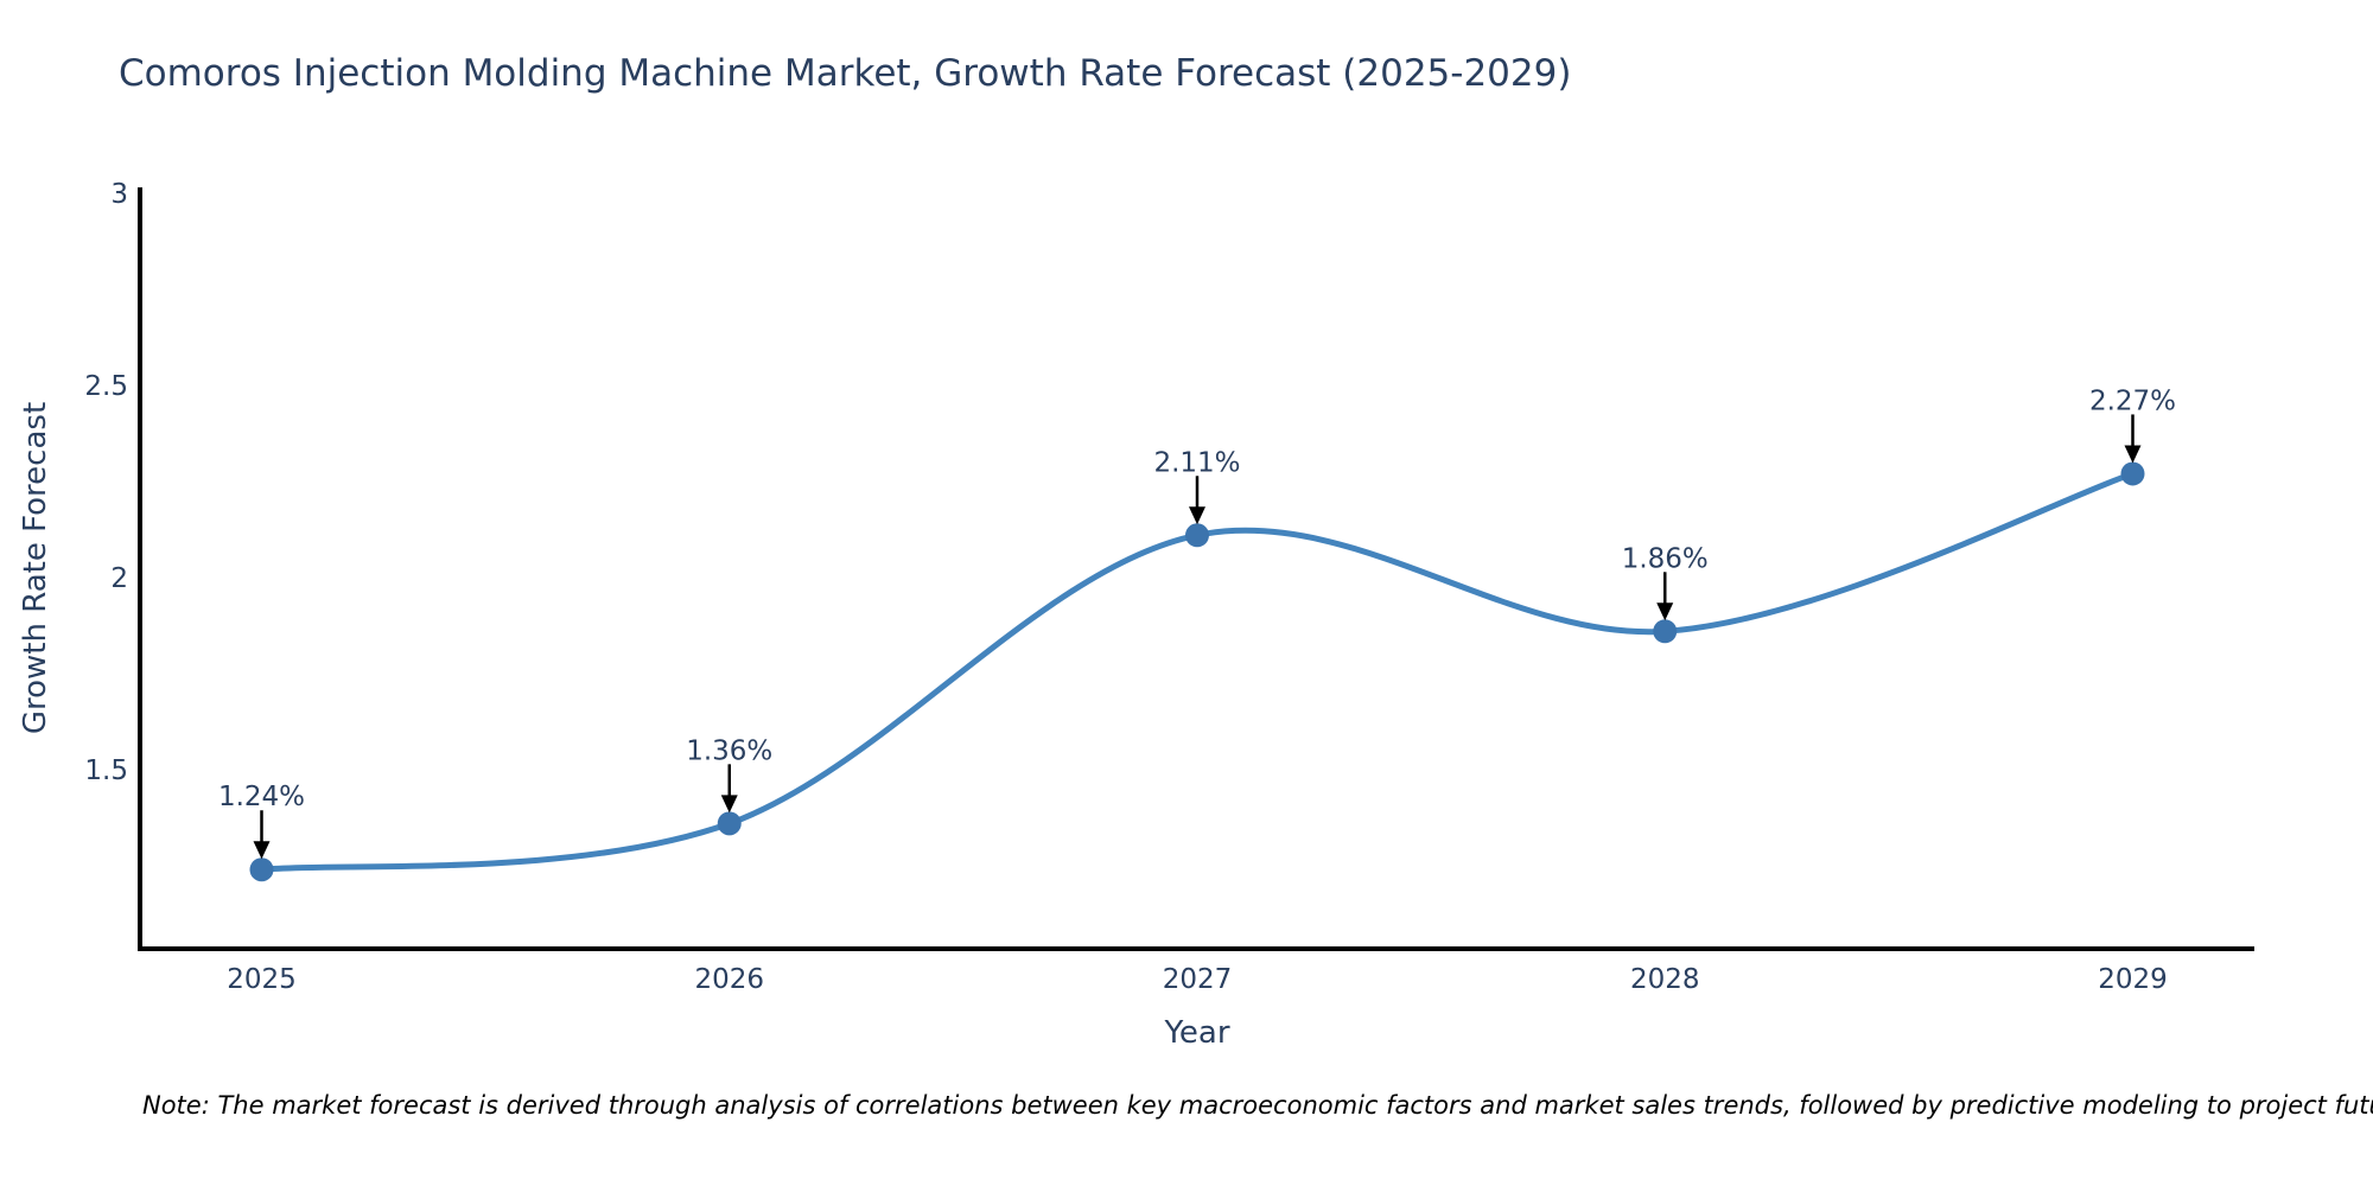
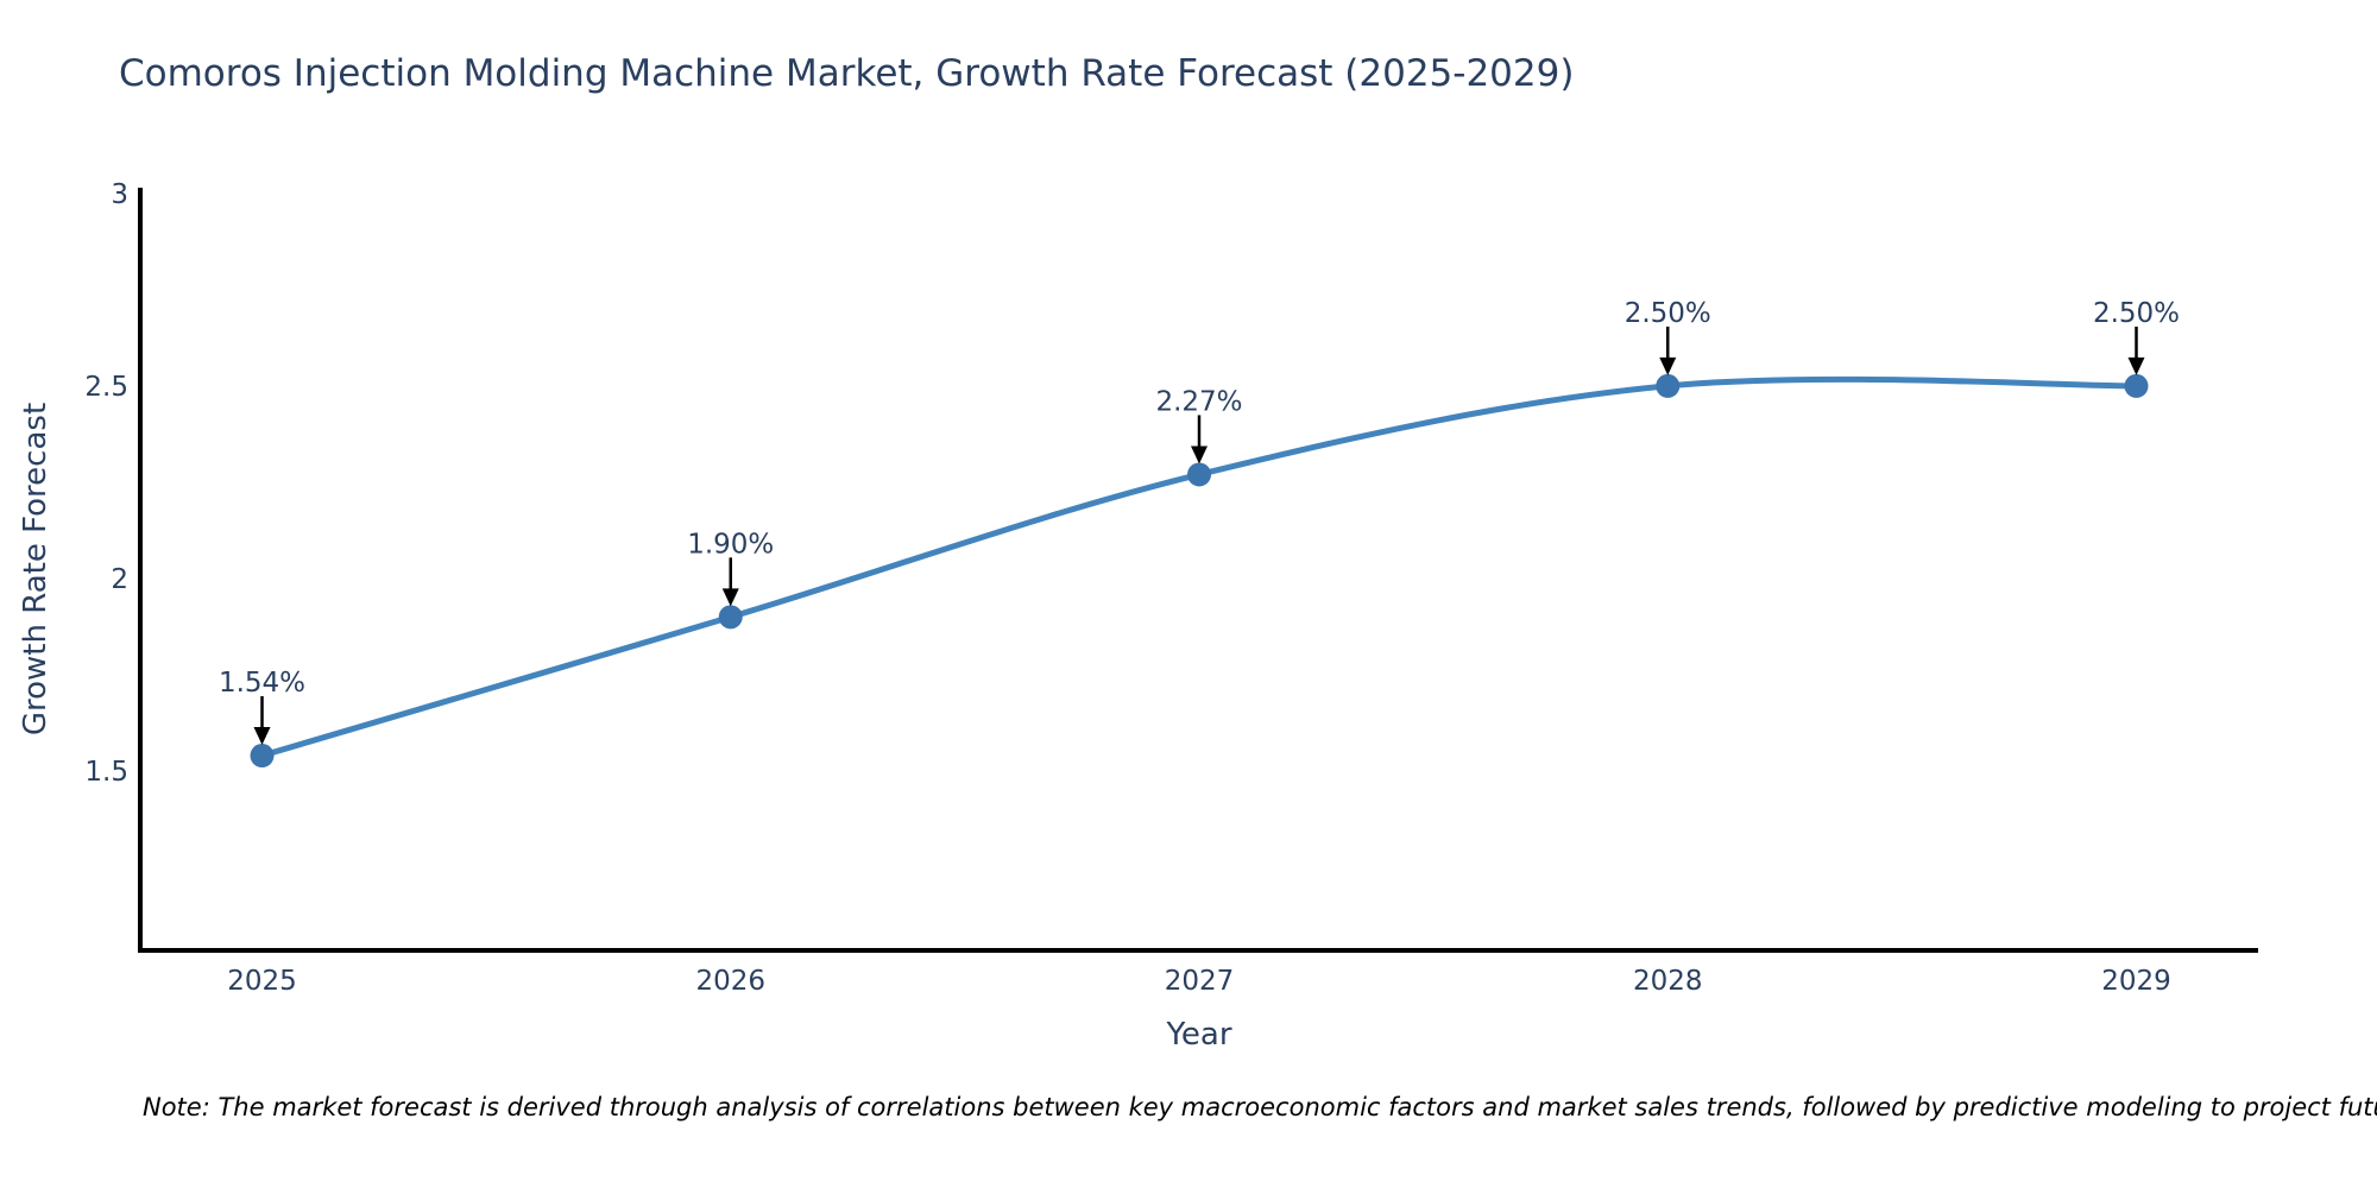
2025: 1.24% -> 1.54%
2026: 1.36% -> 1.90%
2027: 2.11% -> 2.27%
2028: 1.86% -> 2.50%
2029: 2.27% -> 2.50%
